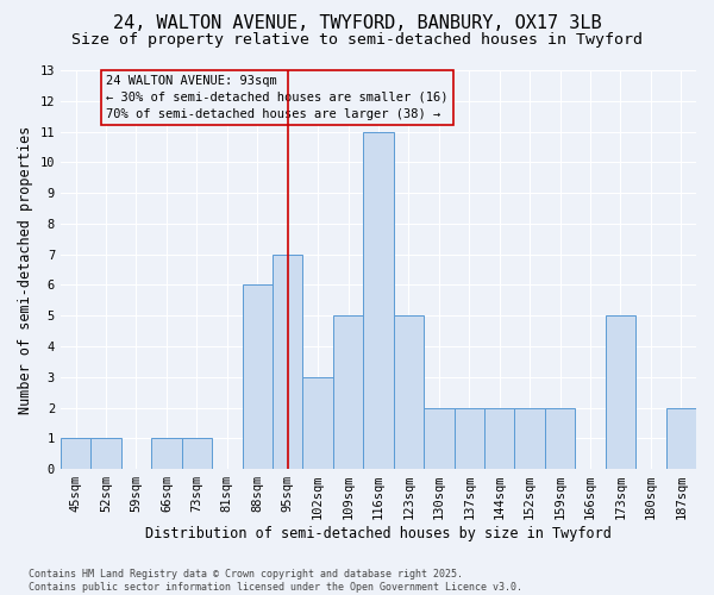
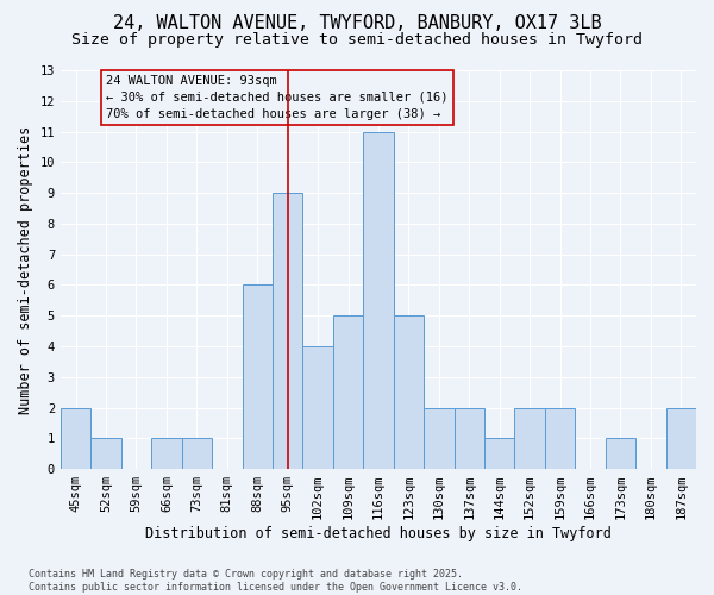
45sqm: 1 -> 2
95sqm: 7 -> 9
102sqm: 3 -> 4
144sqm: 2 -> 1
173sqm: 5 -> 1
